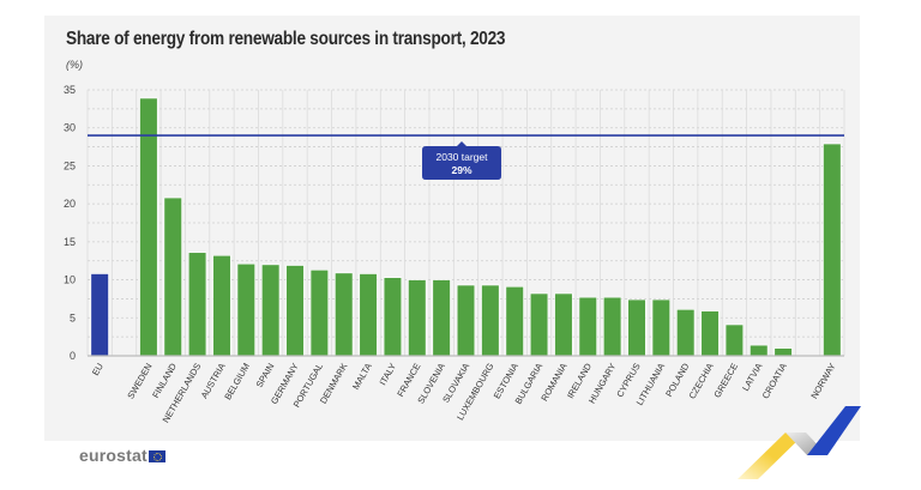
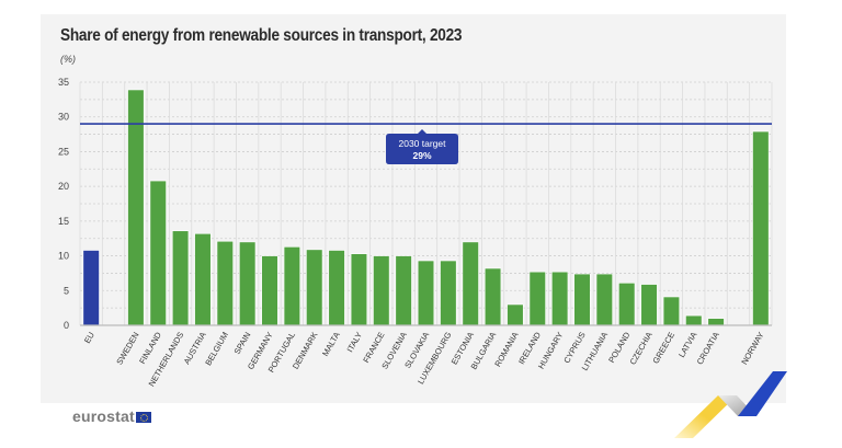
GERMANY: 12 -> 10
ESTONIA: 9 -> 12
ROMANIA: 8 -> 3
